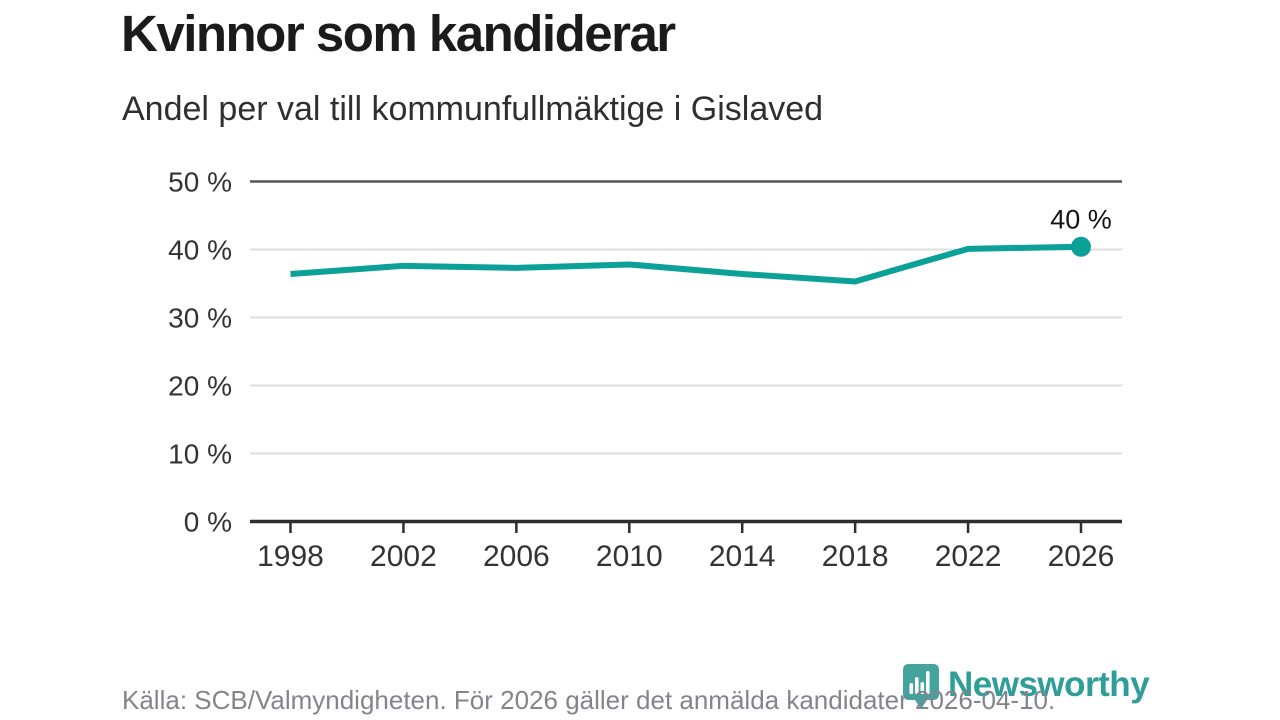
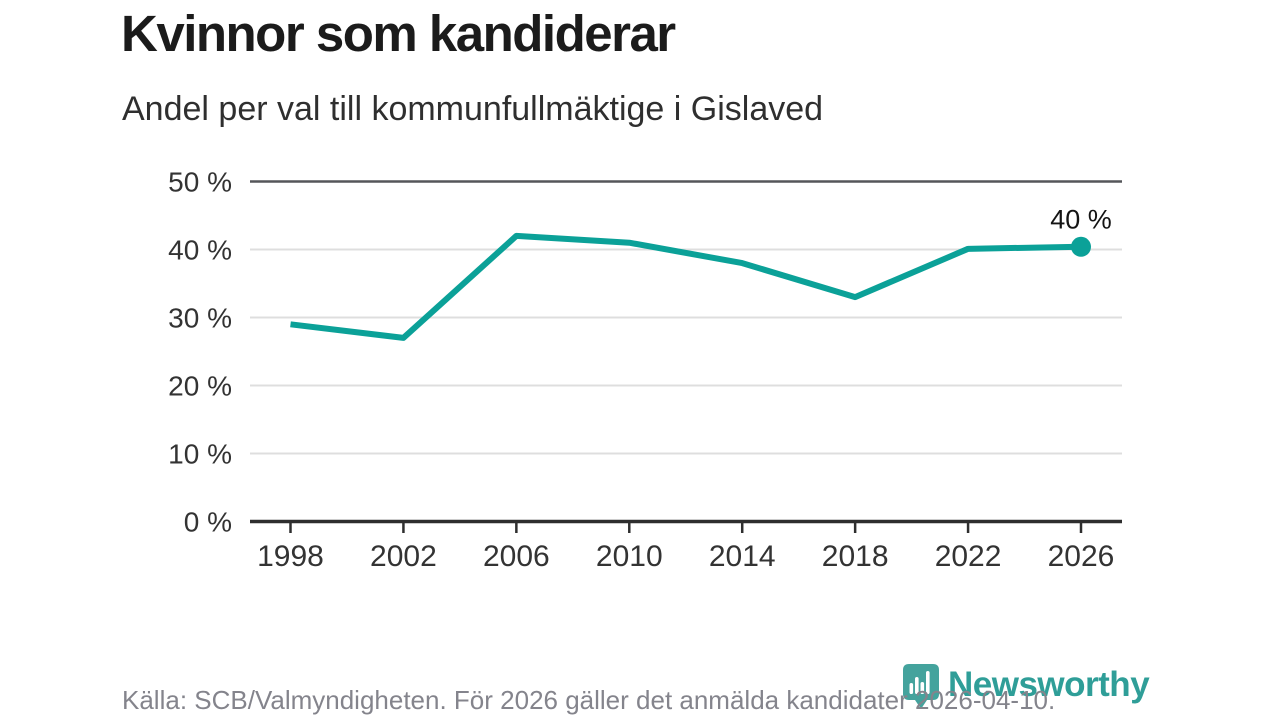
1998: 36% -> 29%
2002: 38% -> 27%
2006: 37% -> 42%
2010: 38% -> 41%
2014: 36% -> 38%
2018: 35% -> 33%
